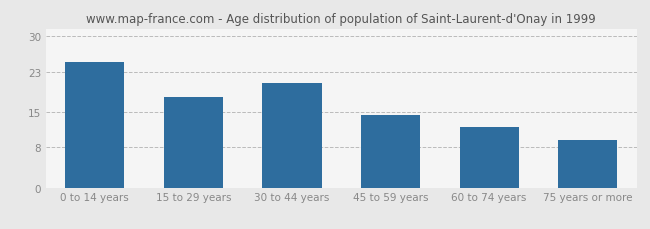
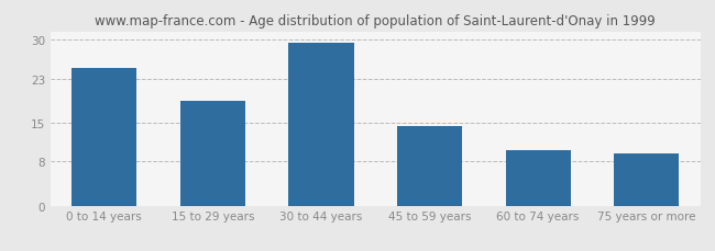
15 to 29 years: 18.0 -> 19.0
30 to 44 years: 20.8 -> 29.5
60 to 74 years: 12.0 -> 10.0
